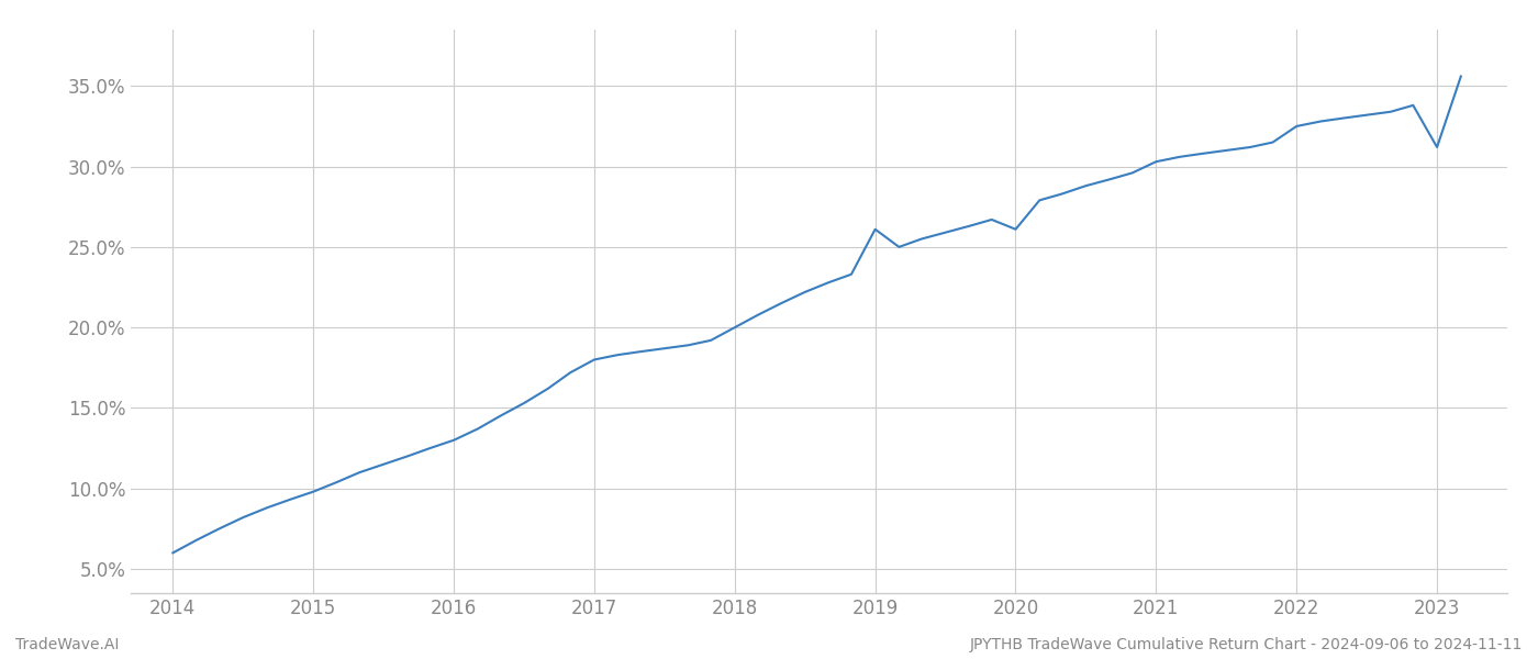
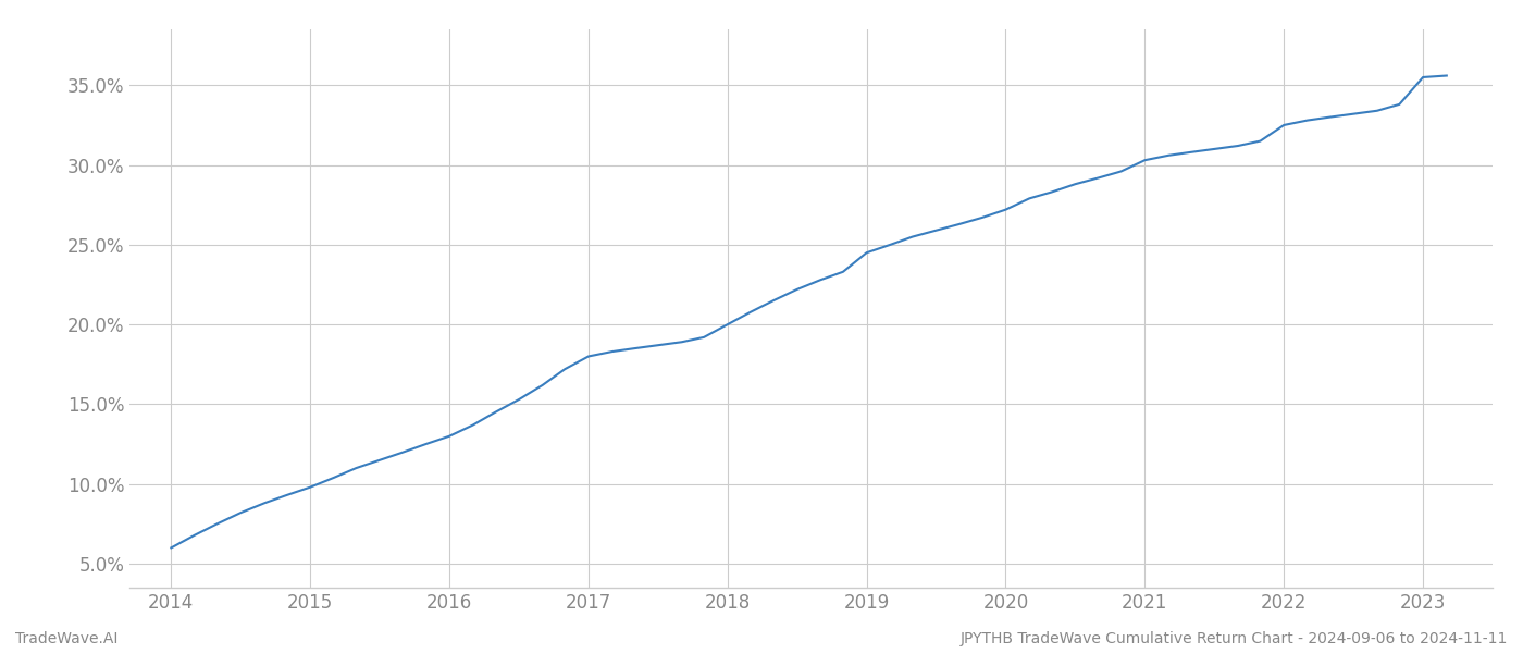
2019: 26.1% -> 24.5%
2020: 26.1% -> 27.2%
2023: 31.2% -> 35.5%
